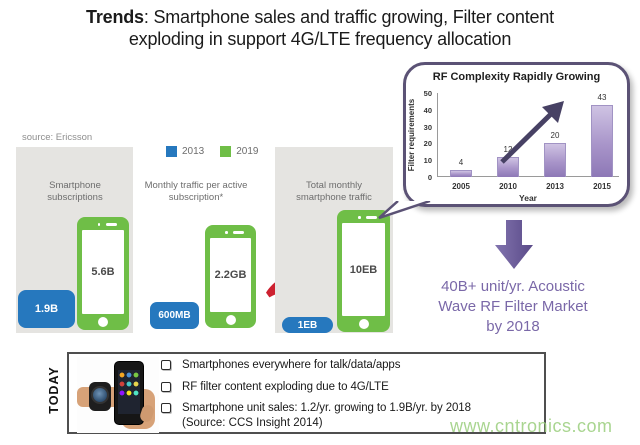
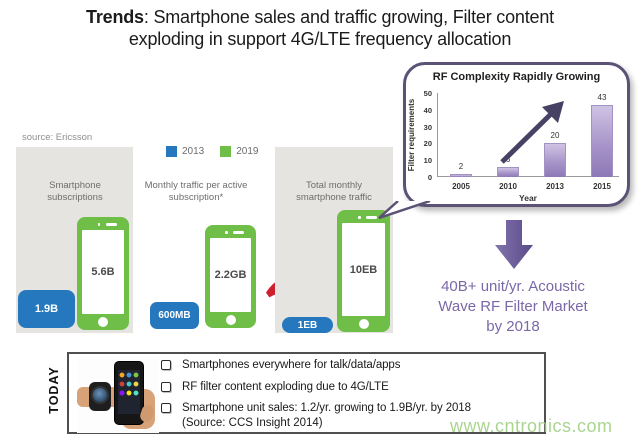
2005: 4 -> 2
2010: 12 -> 6
